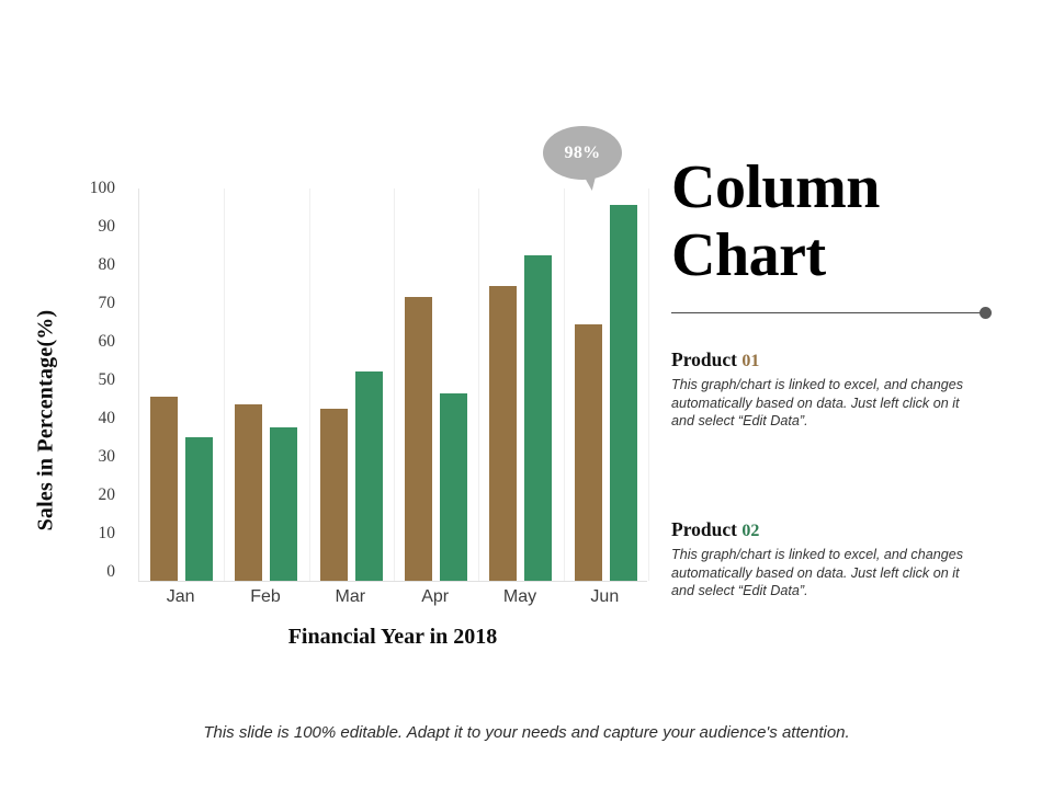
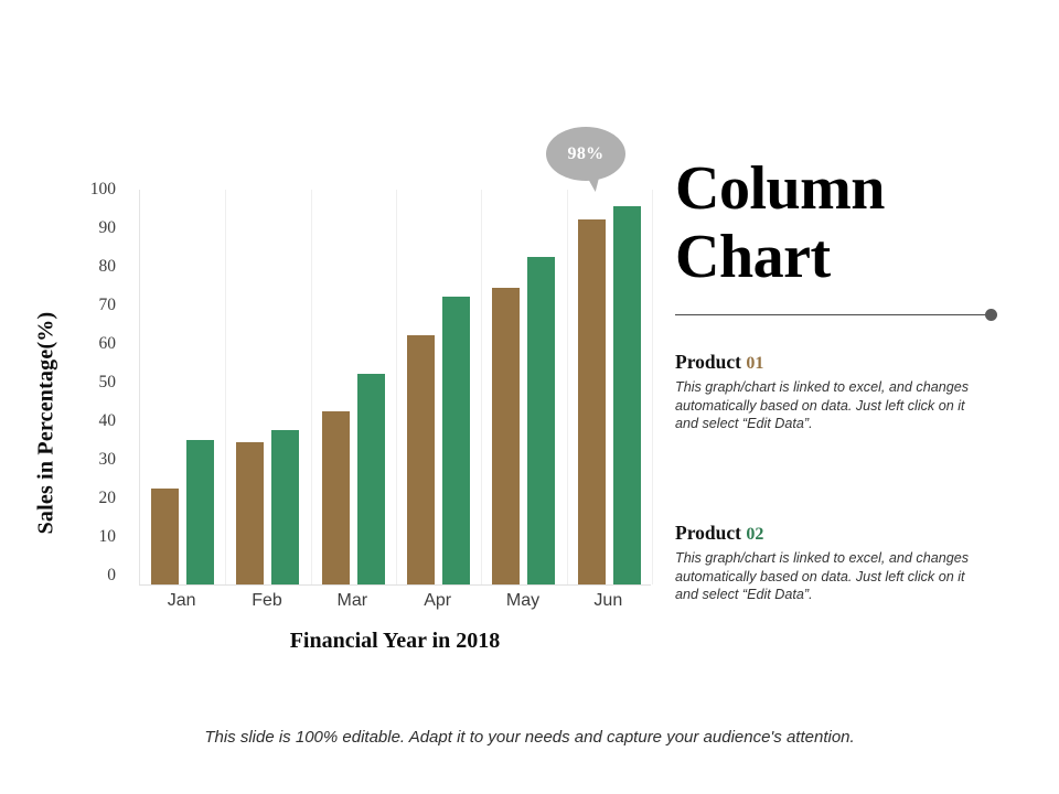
Product 01/Jan: 48 -> 25
Product 01/Feb: 46 -> 37
Product 01/Apr: 74 -> 64
Product 02/Apr: 49 -> 74
Product 01/Jun: 67 -> 94
